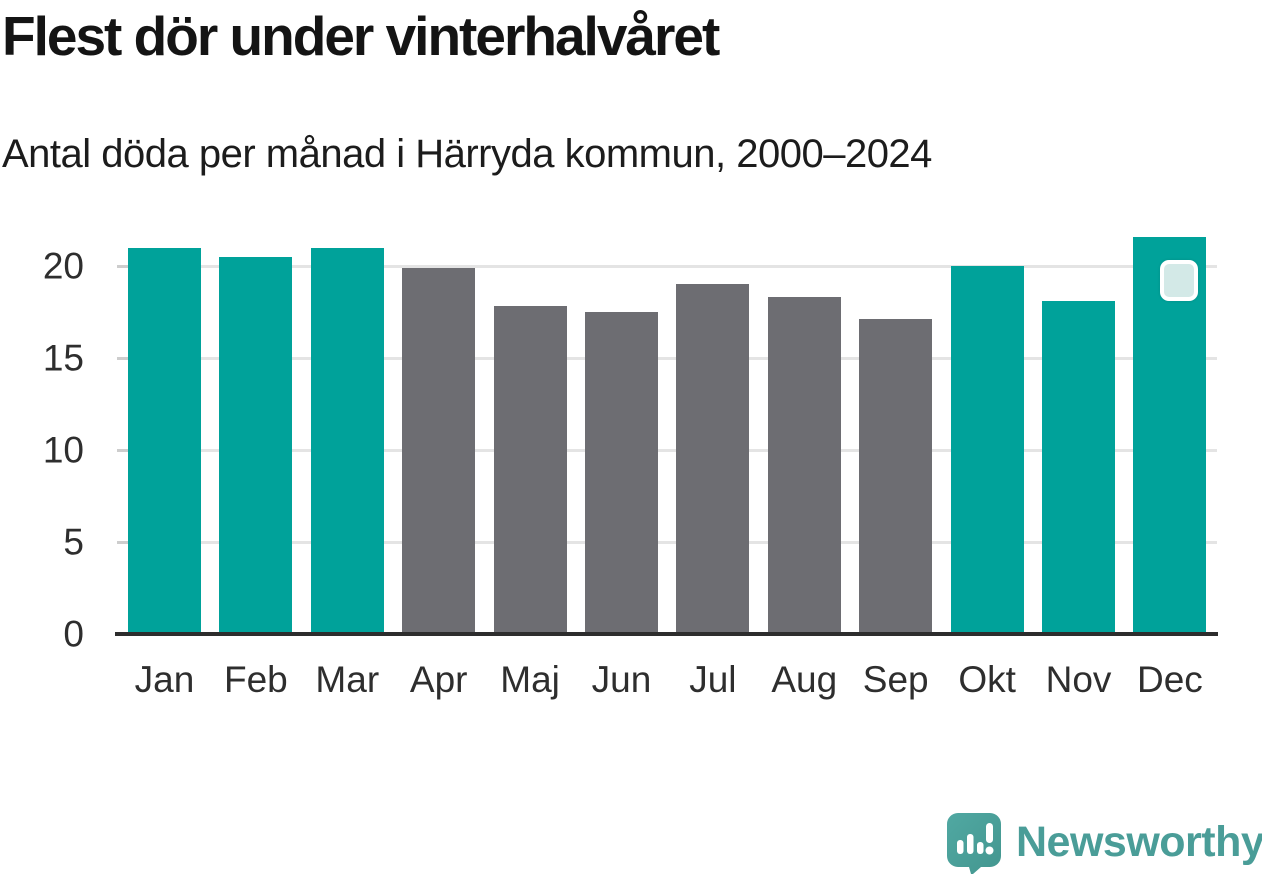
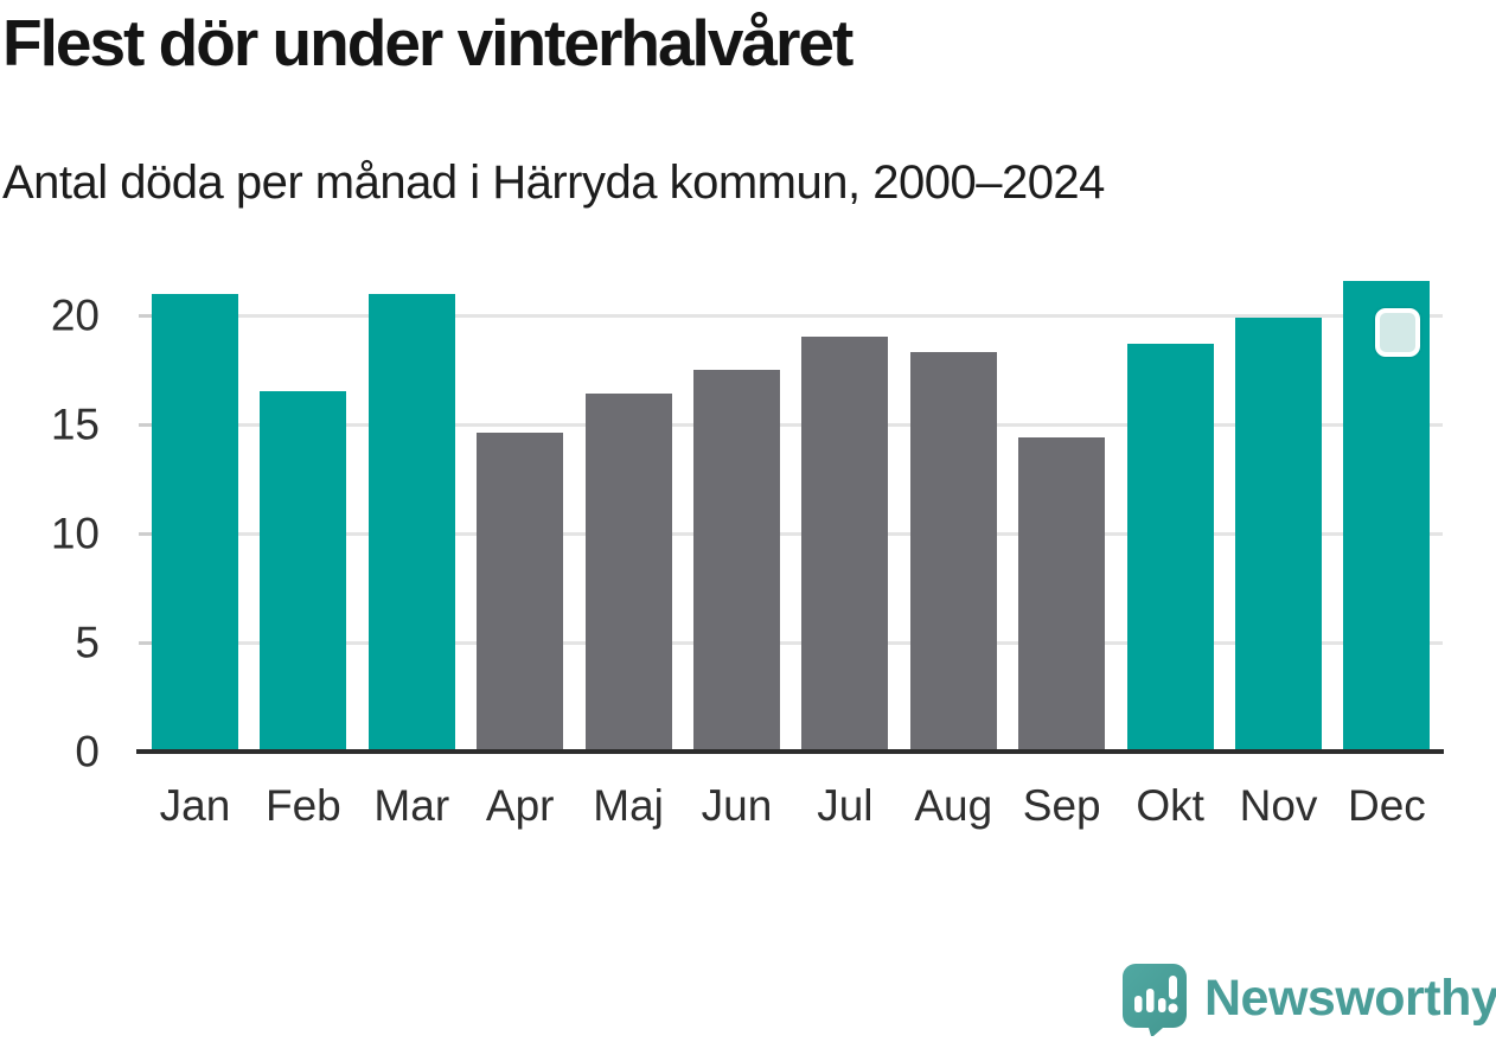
Feb: 20.5 -> 16.5
Apr: 19.9 -> 14.6
Maj: 17.8 -> 16.4
Sep: 17.1 -> 14.4
Okt: 20.0 -> 18.7
Nov: 18.1 -> 19.9
